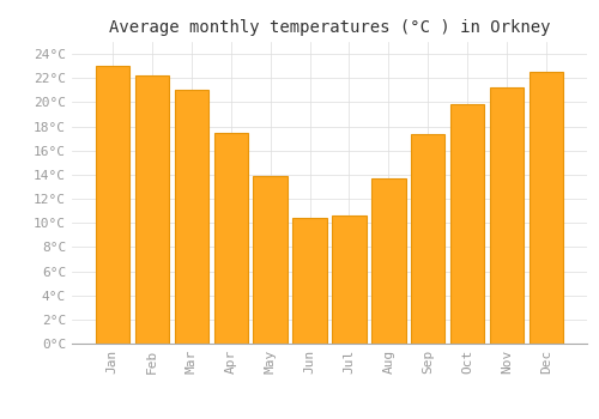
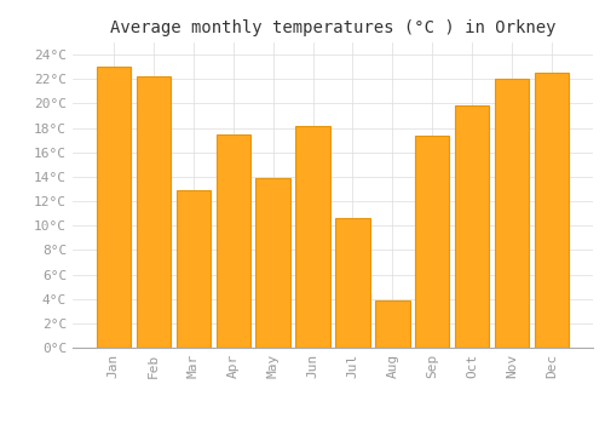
Mar: 21.0°C -> 12.9°C
Jun: 10.4°C -> 18.2°C
Aug: 13.7°C -> 3.9°C
Nov: 21.2°C -> 22.0°C
